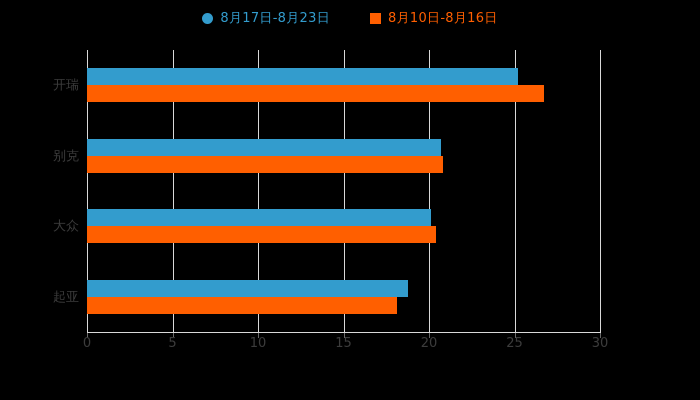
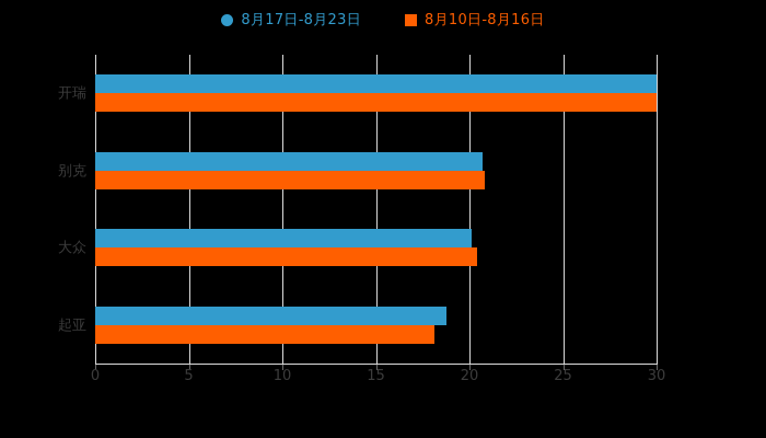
8月17日-8月23日/开瑞: 25.2 -> 30.0
8月10日-8月16日/开瑞: 26.7 -> 30.0
